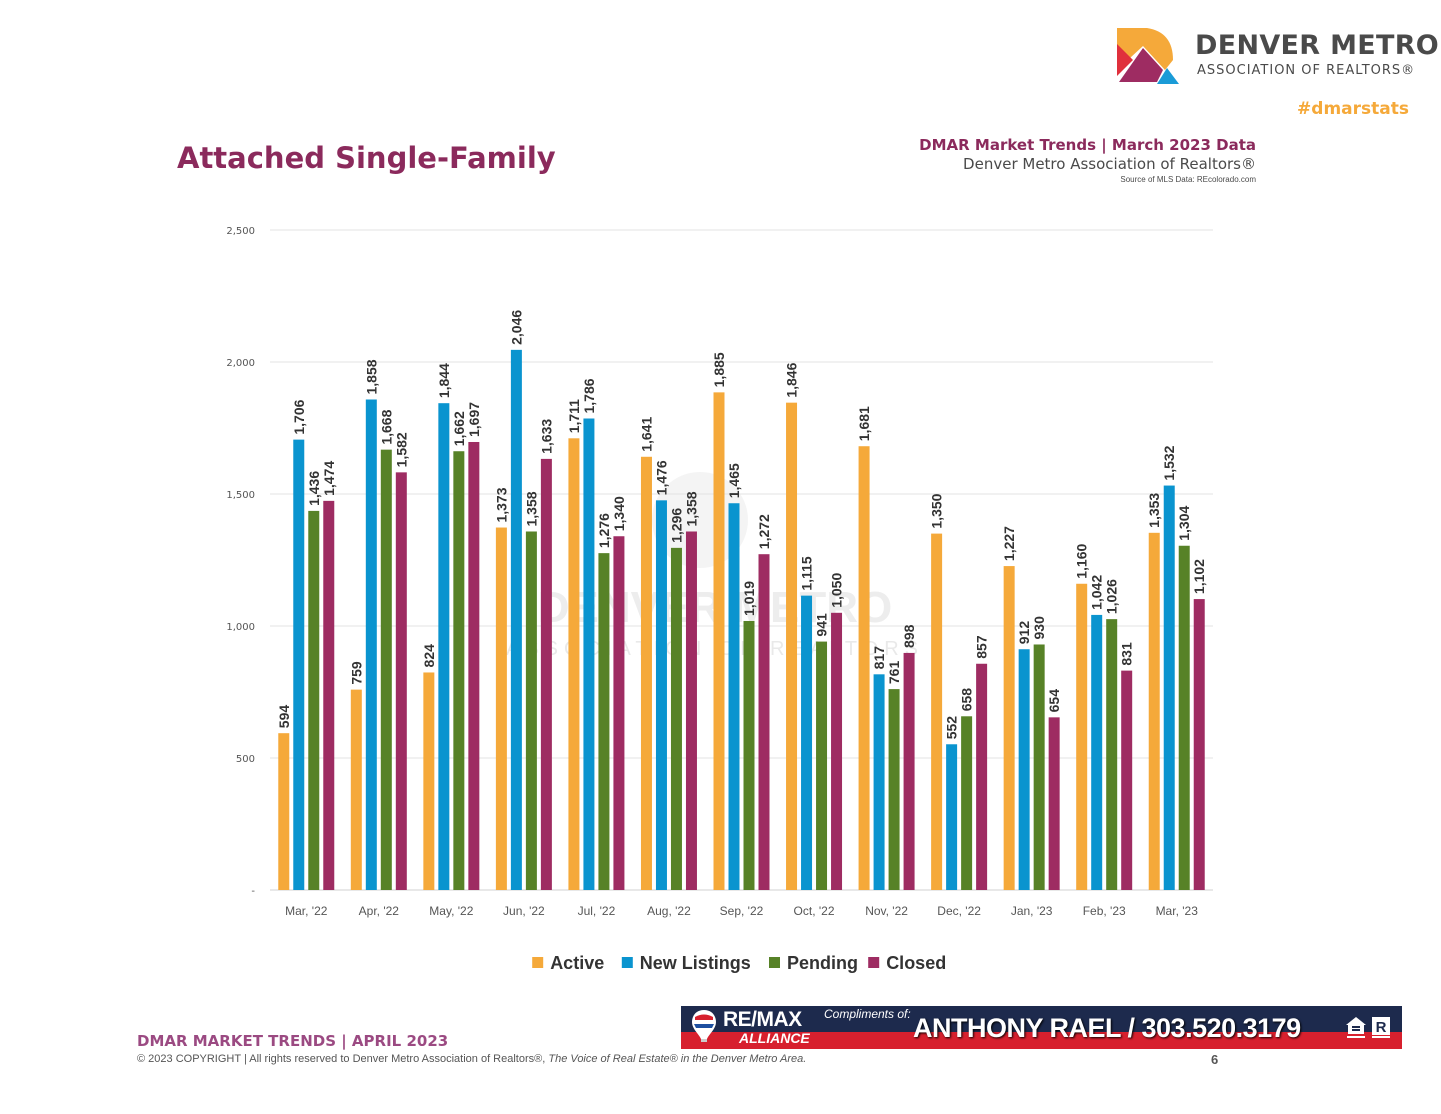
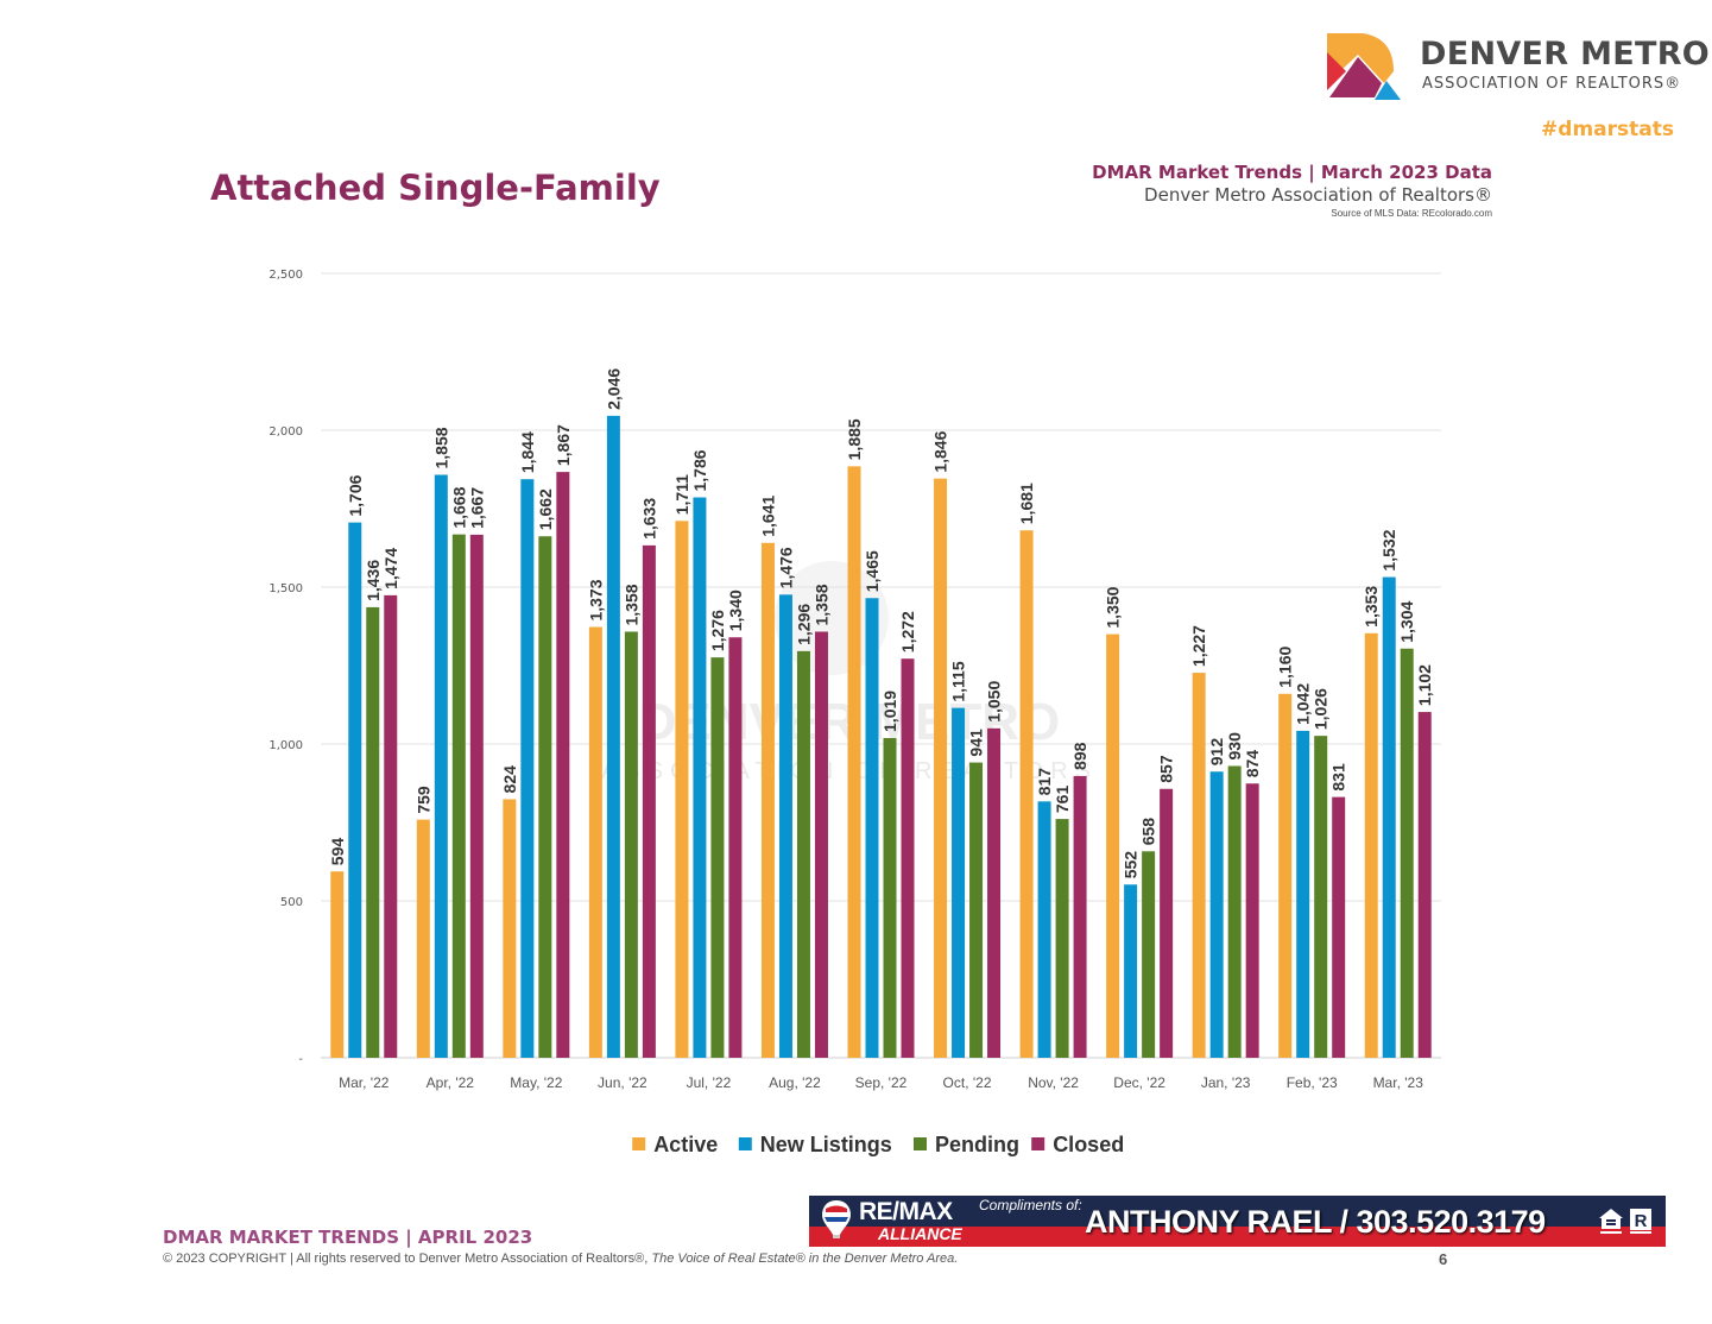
Closed/Apr, '22: 1,582 -> 1,667
Closed/May, '22: 1,697 -> 1,867
Closed/Jan, '23: 654 -> 874
